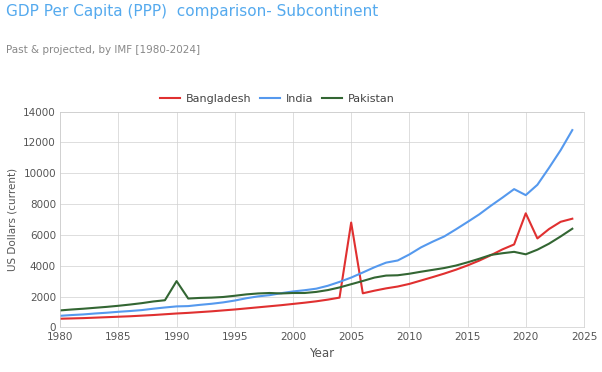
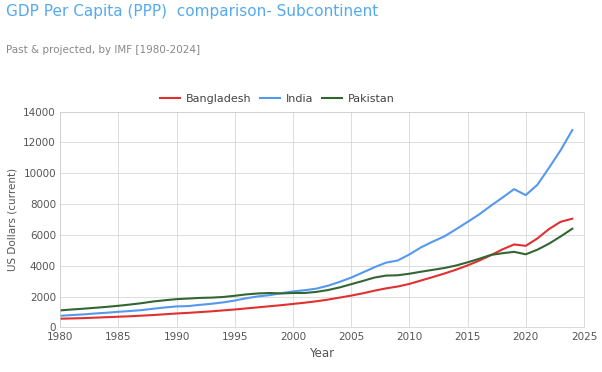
Pakistan/1990: 3000 -> 1800
Bangladesh/2005: 6800 -> 2100
Bangladesh/2020: 7400 -> 5300
